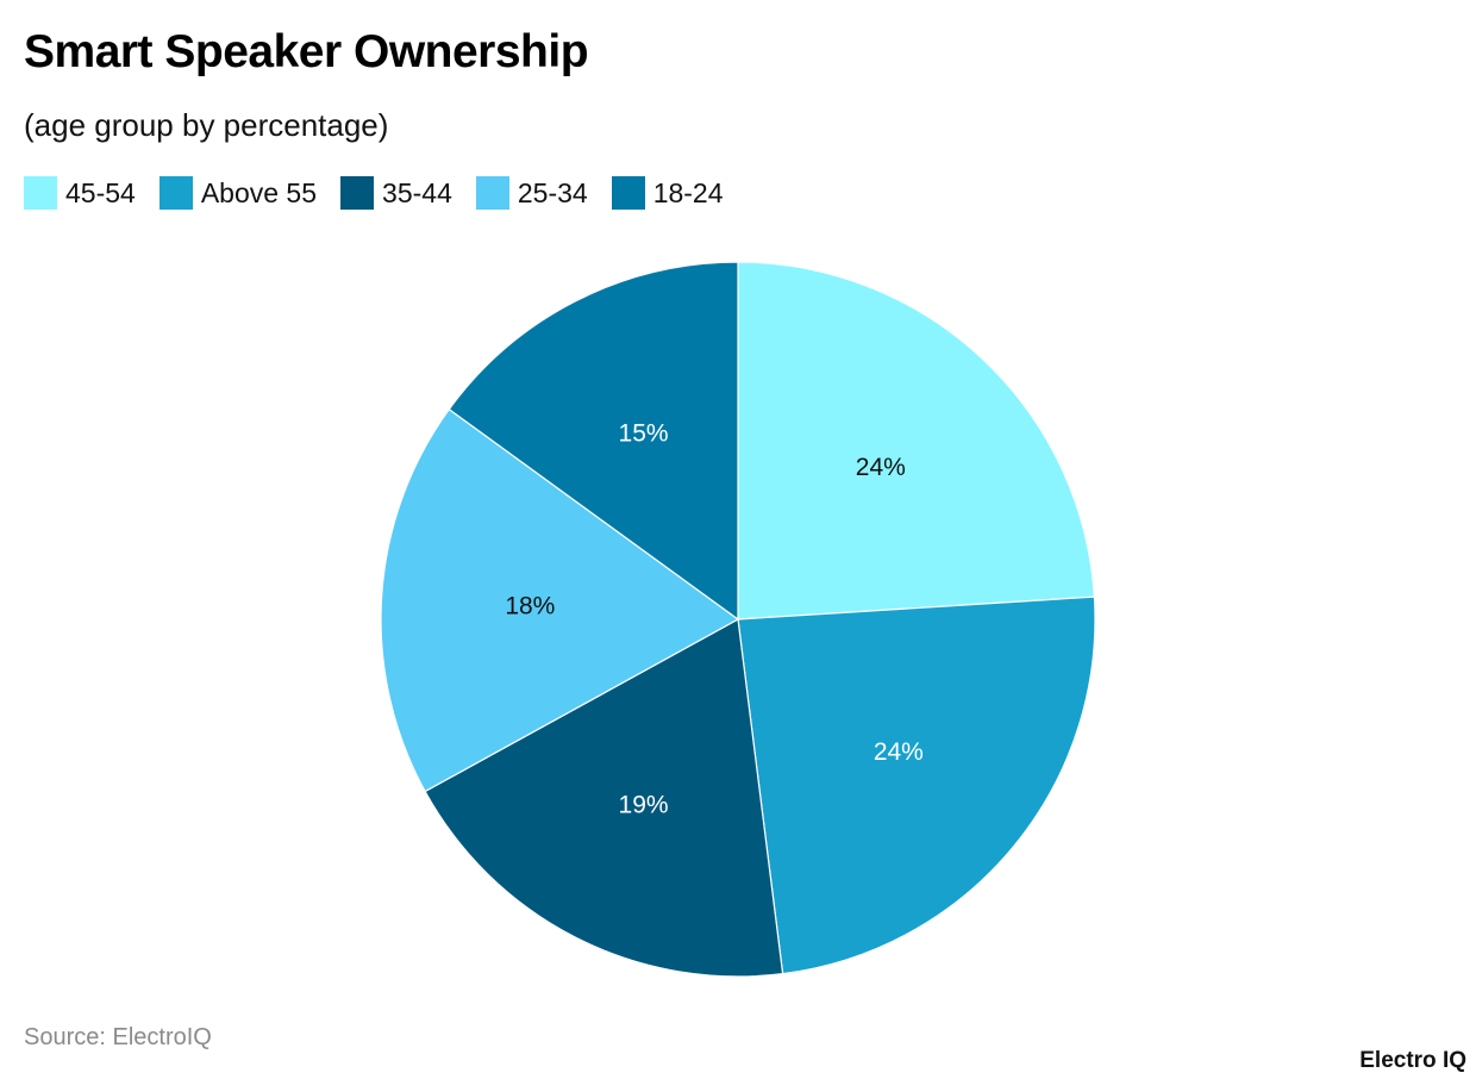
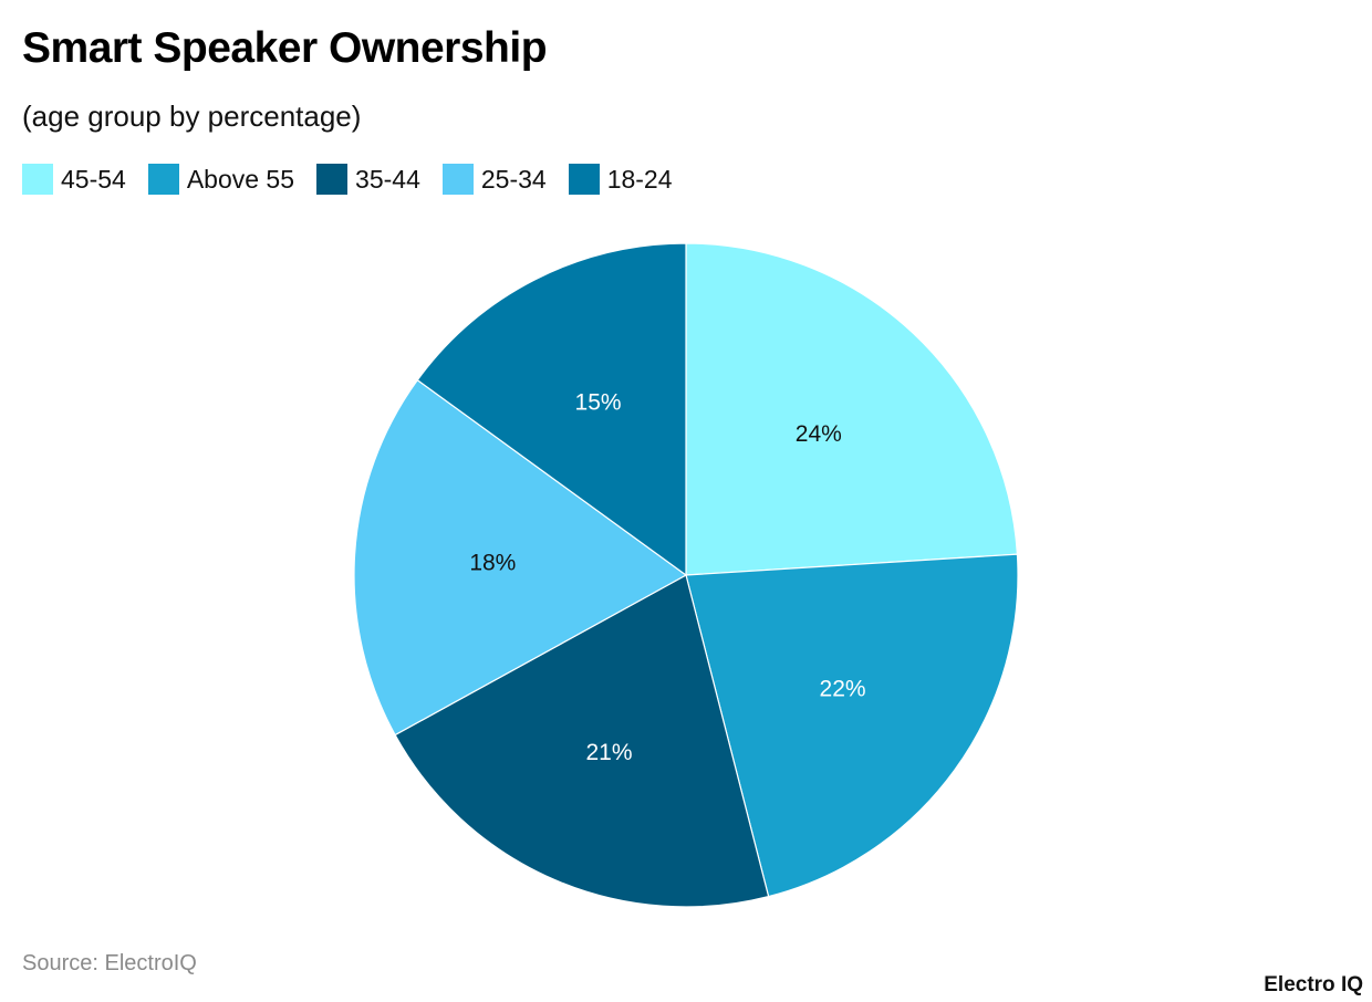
Above 55: 24% -> 22%
35-44: 19% -> 21%
